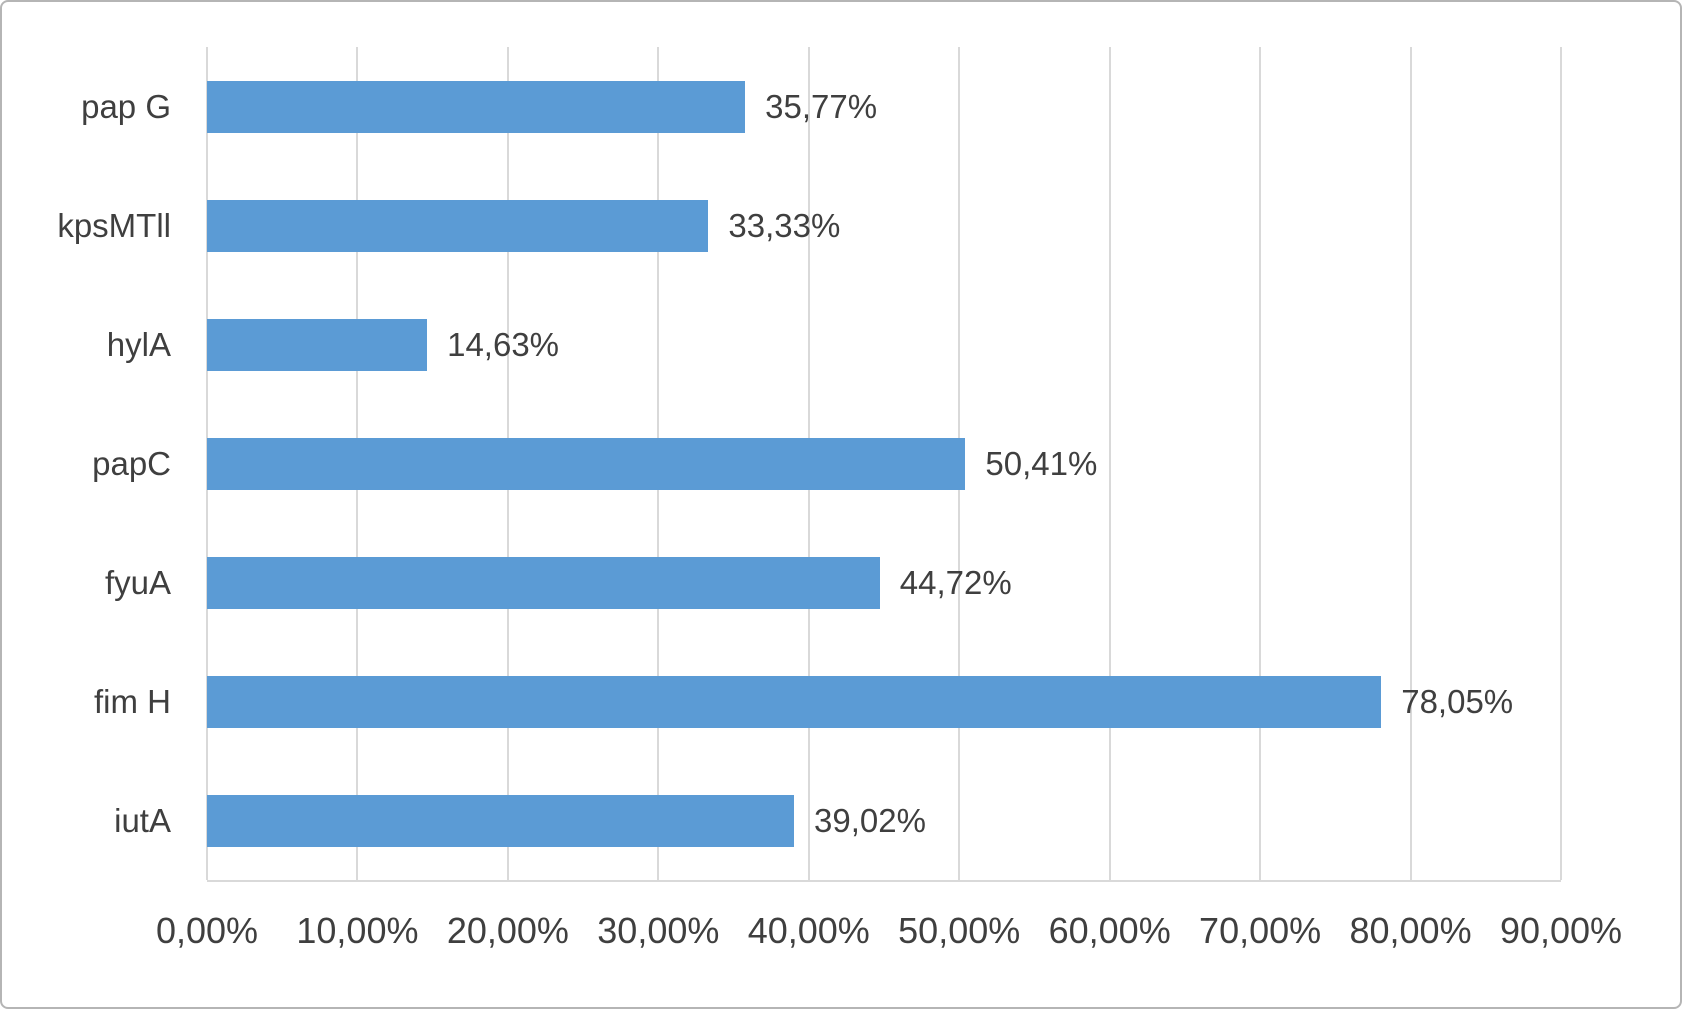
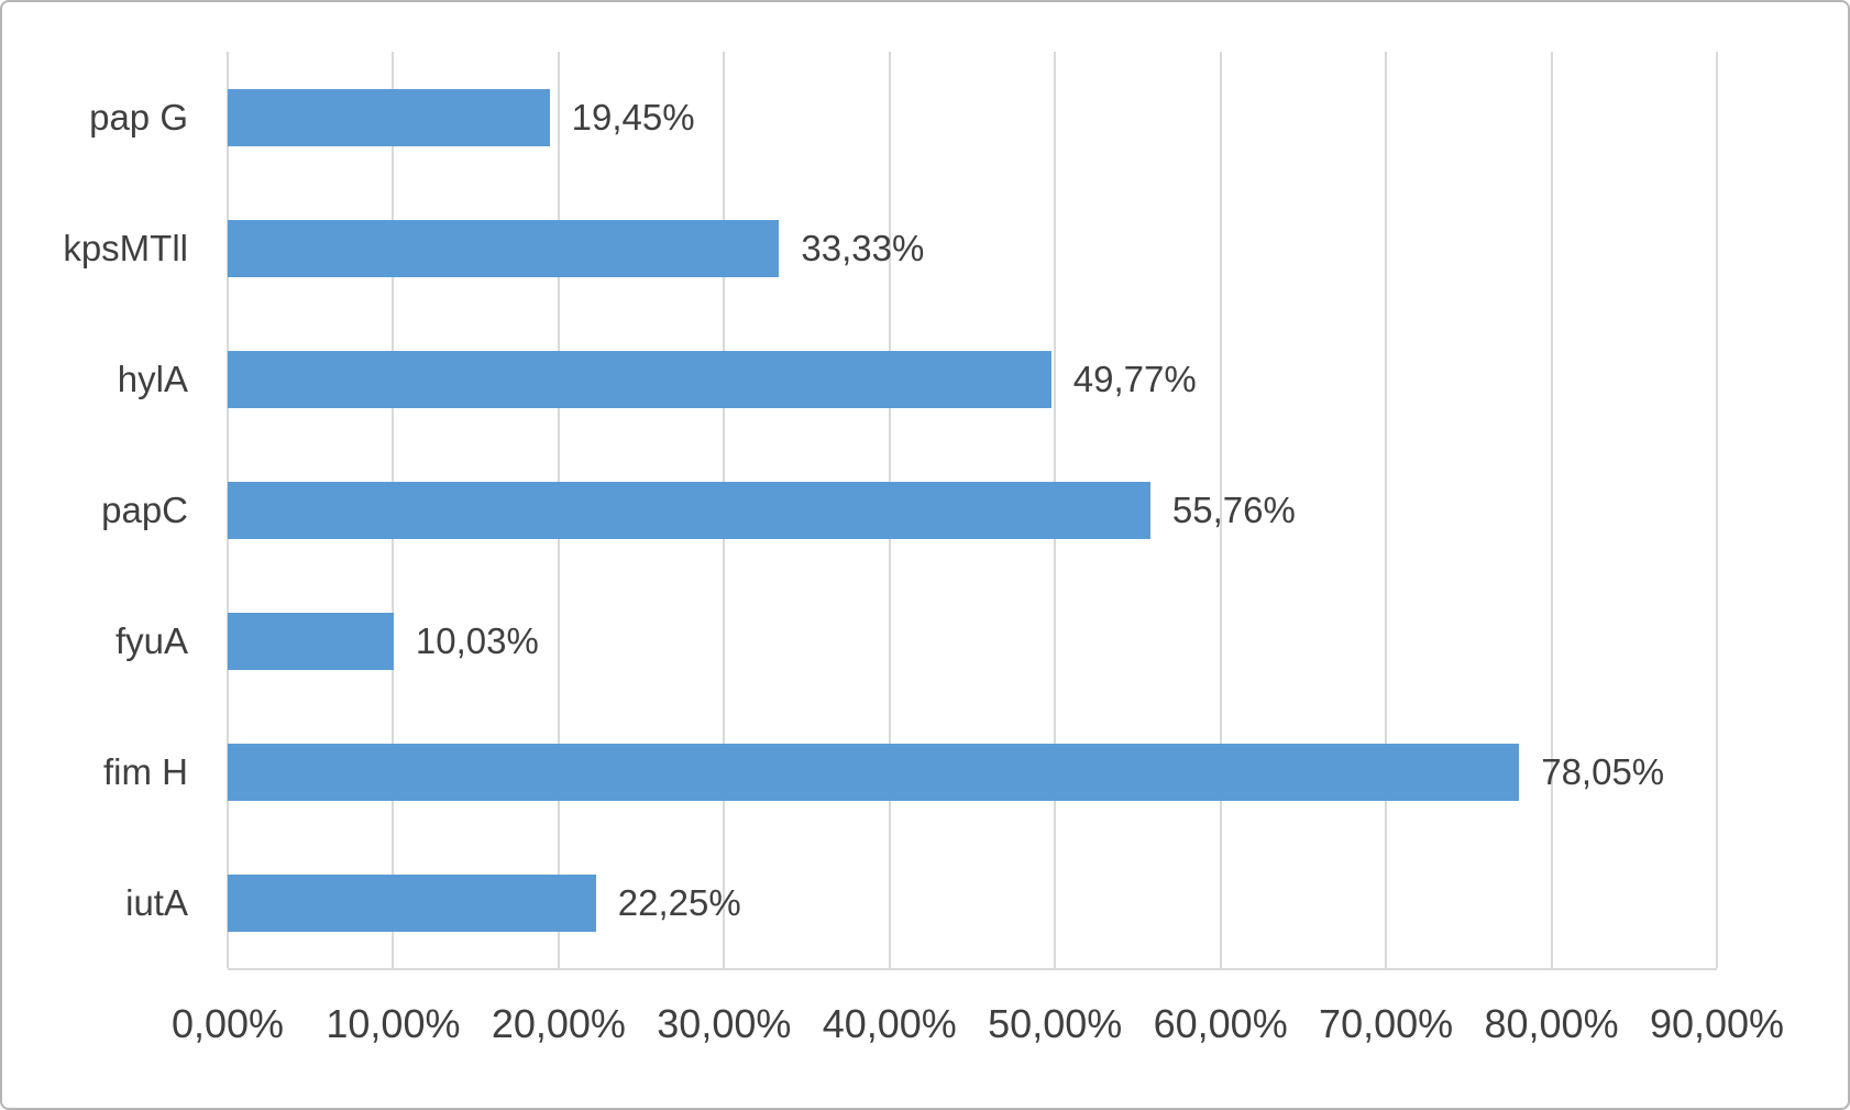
pap G: 35,77% -> 19,45%
hylA: 14,63% -> 49,77%
papC: 50,41% -> 55,76%
fyuA: 44,72% -> 10,03%
iutA: 39,02% -> 22,25%
